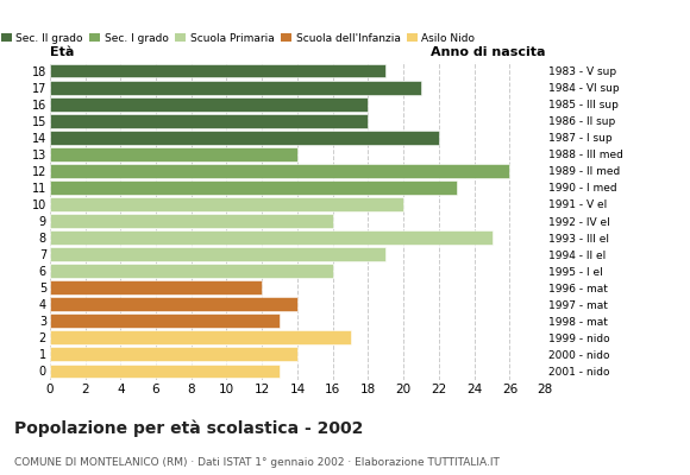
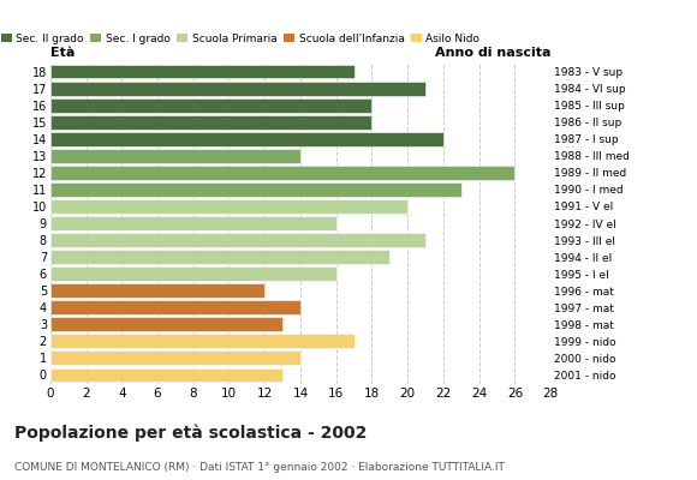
18: 19 -> 17
8: 25 -> 21
